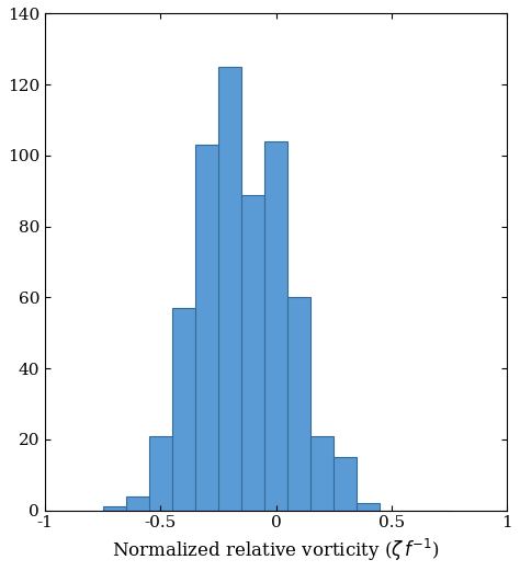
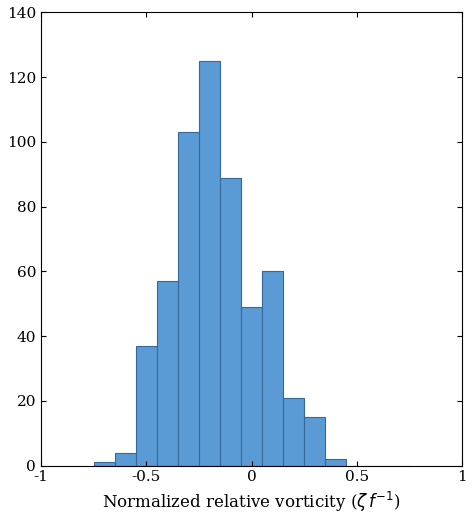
-0.5: 21 -> 37
0: 104 -> 49
